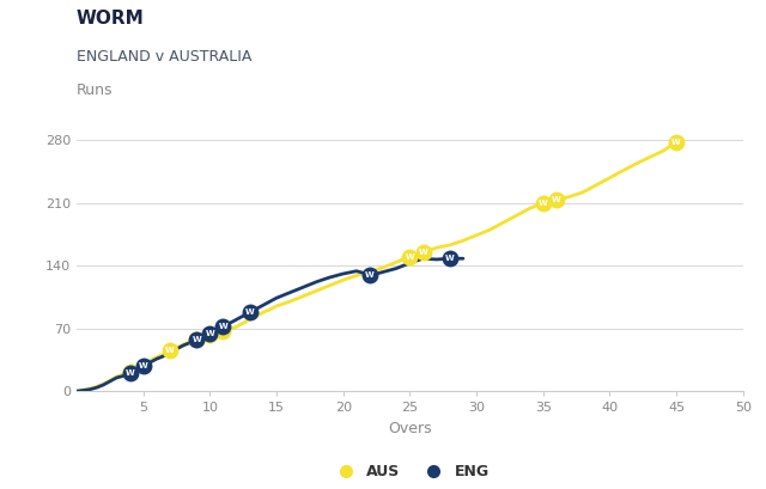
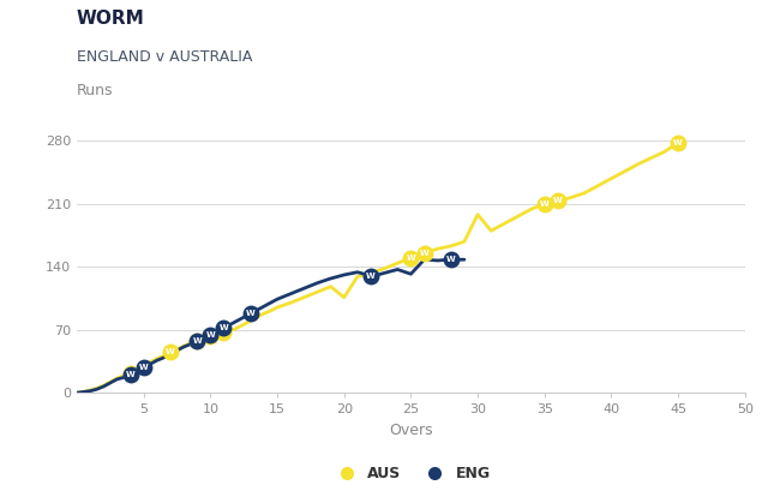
AUS/20: 124 -> 106
ENG/25: 143 -> 132
AUS/30: 174 -> 198
